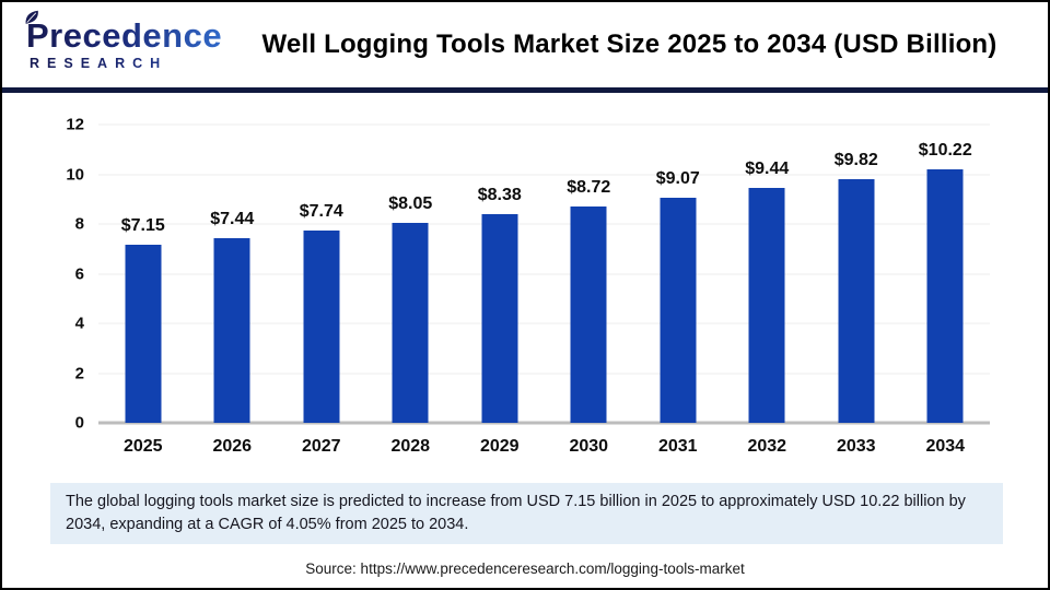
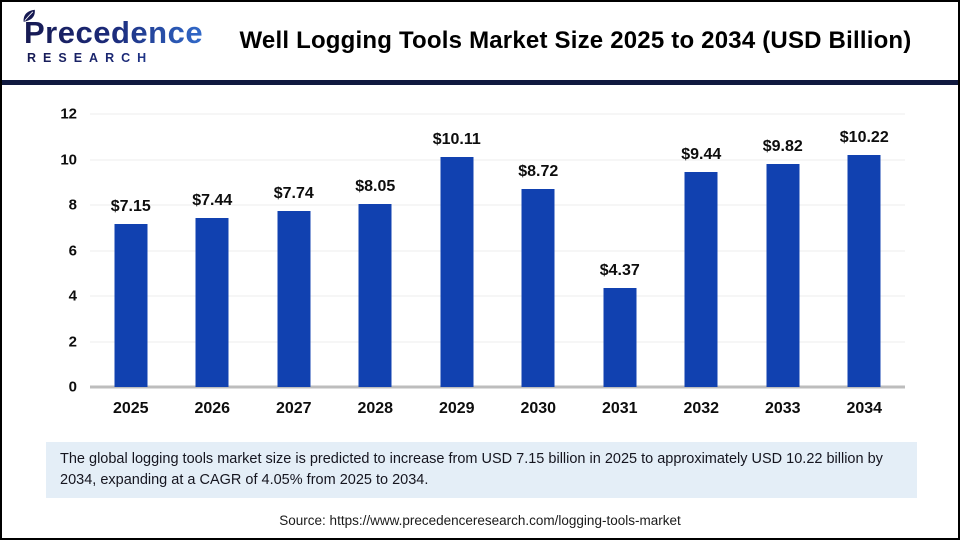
2029: $8.38 -> $10.11
2031: $9.07 -> $4.37
